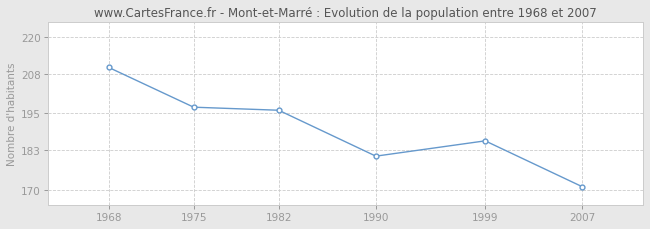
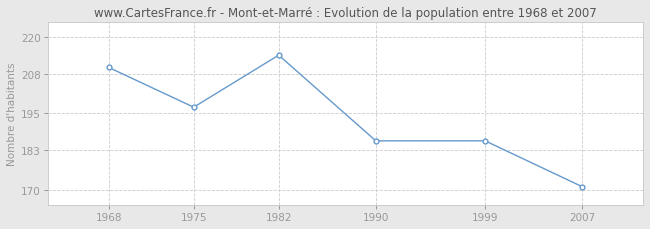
1982: 196 -> 214
1990: 181 -> 186
